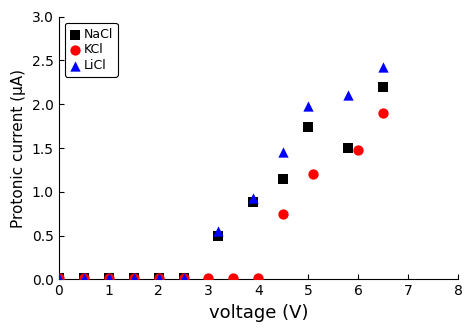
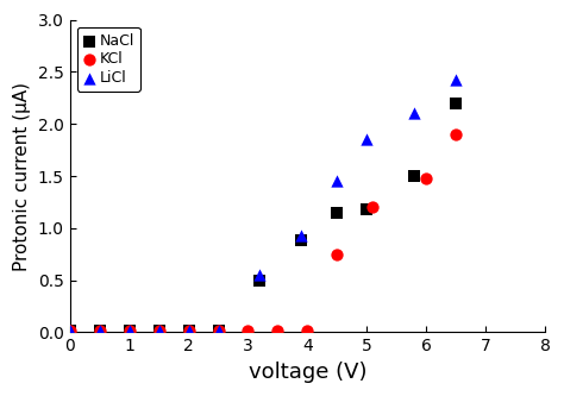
NaCl/5: 1.74 -> 1.18
LiCl/5: 1.98 -> 1.85
